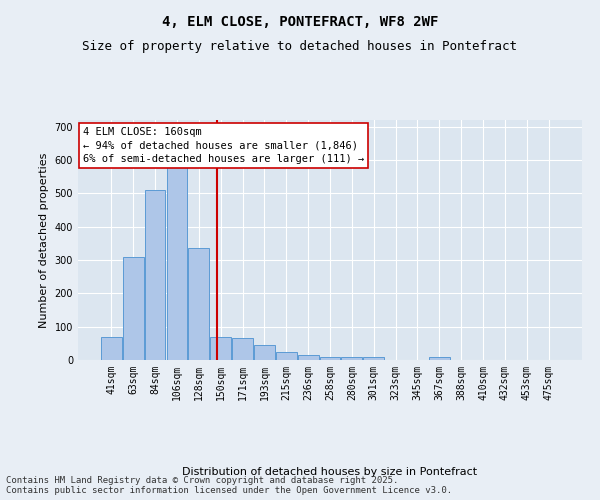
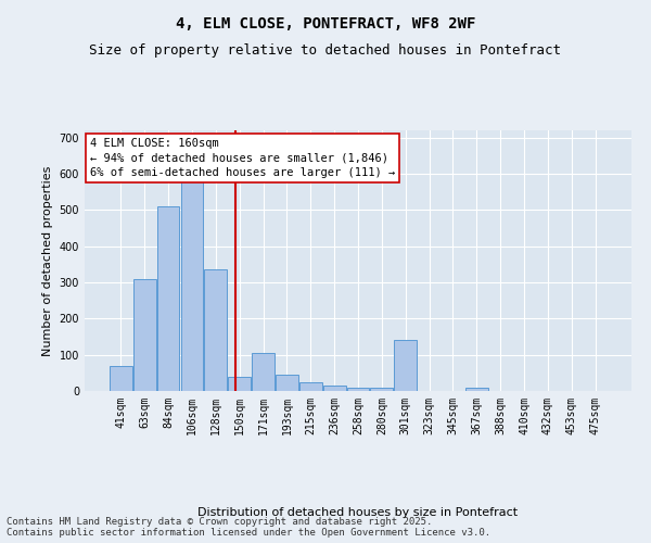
150sqm: 70 -> 40
171sqm: 65 -> 105
301sqm: 10 -> 140
